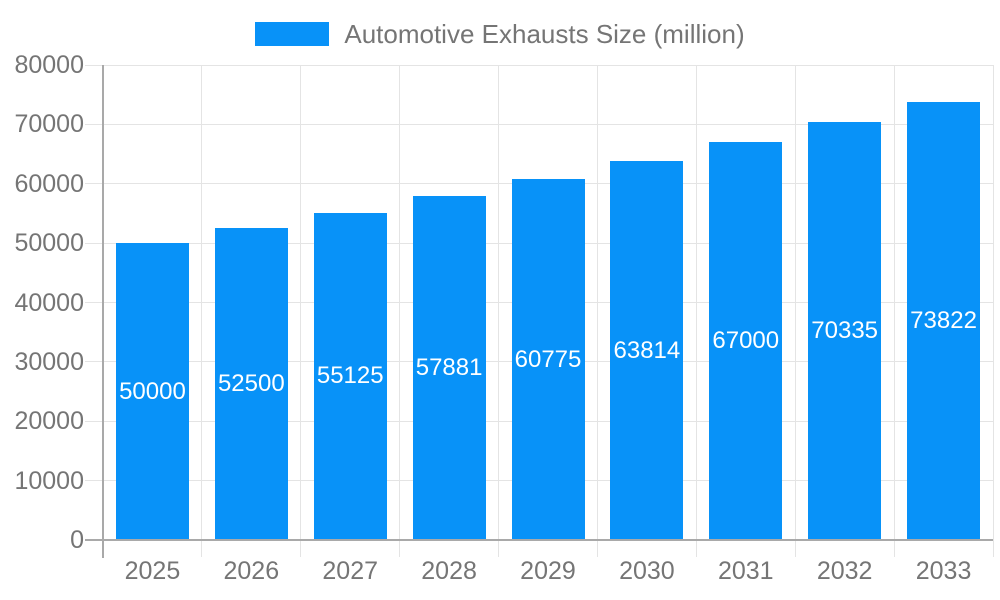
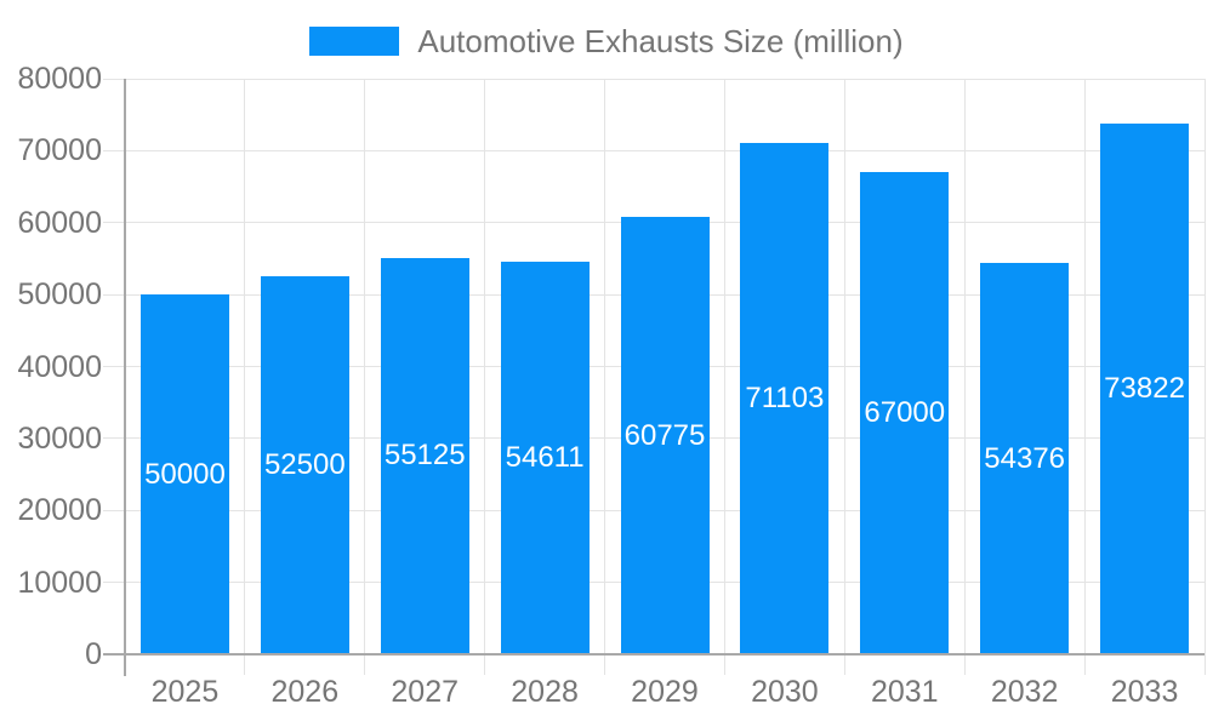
2028: 57881 -> 54611
2030: 63814 -> 71103
2032: 70335 -> 54376
